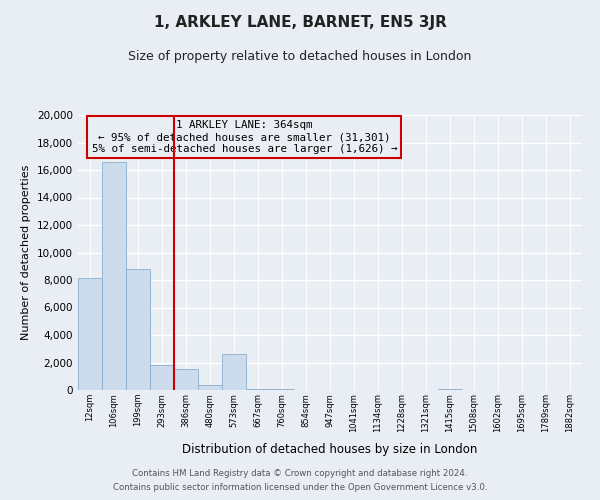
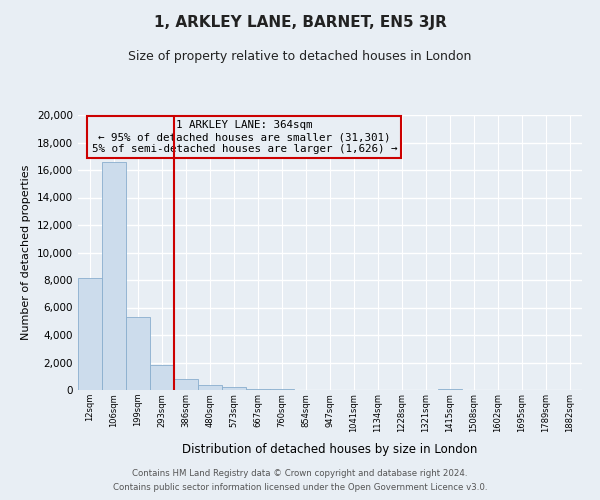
199sqm: 8,800 -> 5,300
386sqm: 1,500 -> 800
573sqm: 2,600 -> 200
